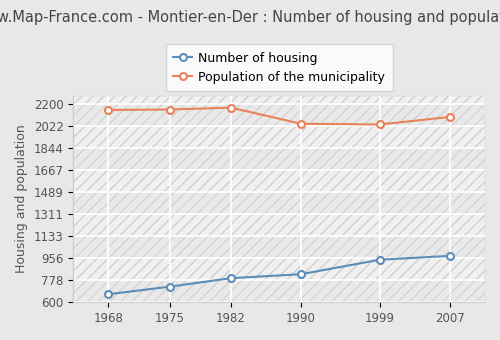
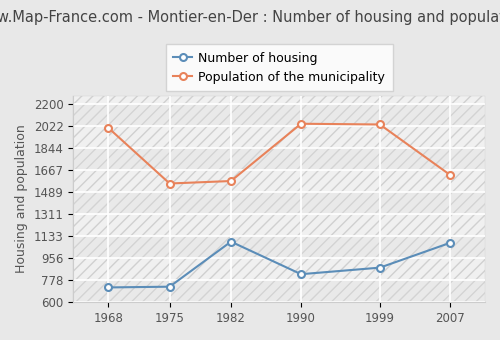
Number of housing/1968: 660 -> 720
Population of the municipality/1968: 2150 -> 2010
Population of the municipality/1975: 2160 -> 1560
Number of housing/1982: 800 -> 1090
Population of the municipality/1982: 2170 -> 1580
Number of housing/1999: 940 -> 880
Number of housing/2007: 980 -> 1080
Population of the municipality/2007: 2100 -> 1630
